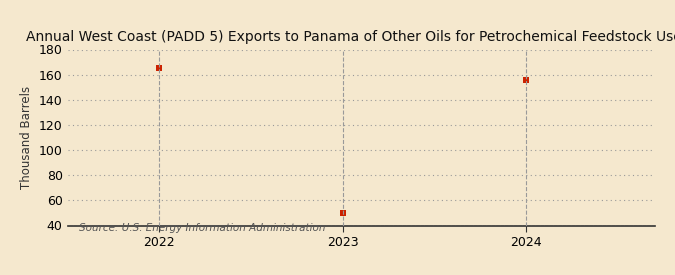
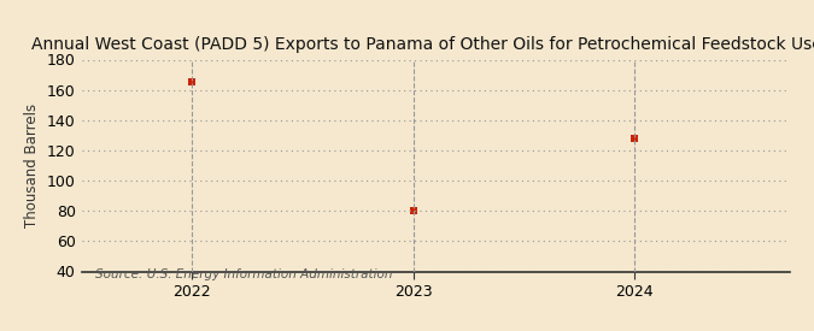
2023: 50 -> 80
2024: 156 -> 128
